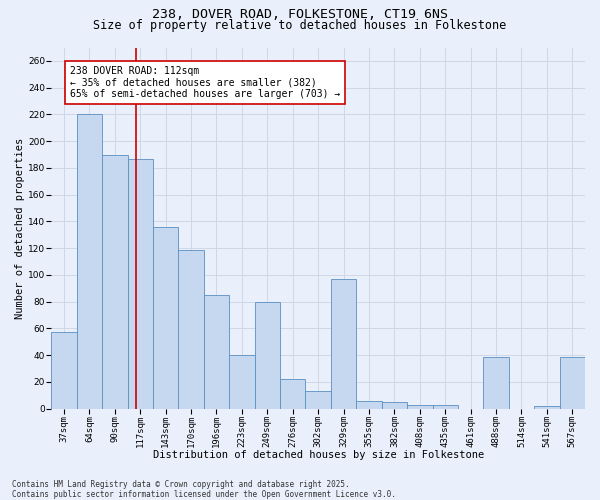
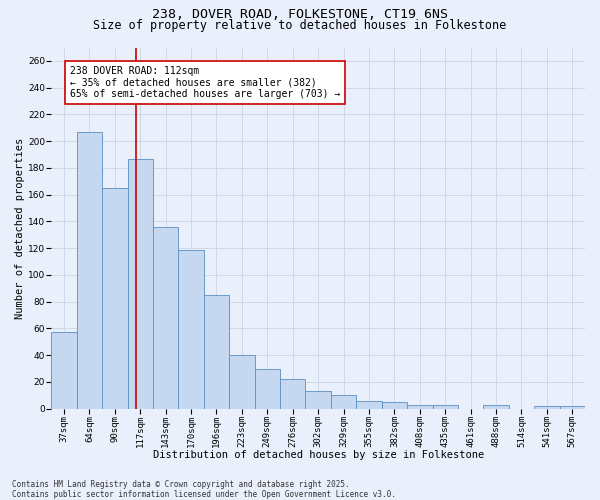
64sqm: 220 -> 207
90sqm: 190 -> 165
249sqm: 80 -> 30
329sqm: 97 -> 10
488sqm: 39 -> 3
567sqm: 39 -> 2
